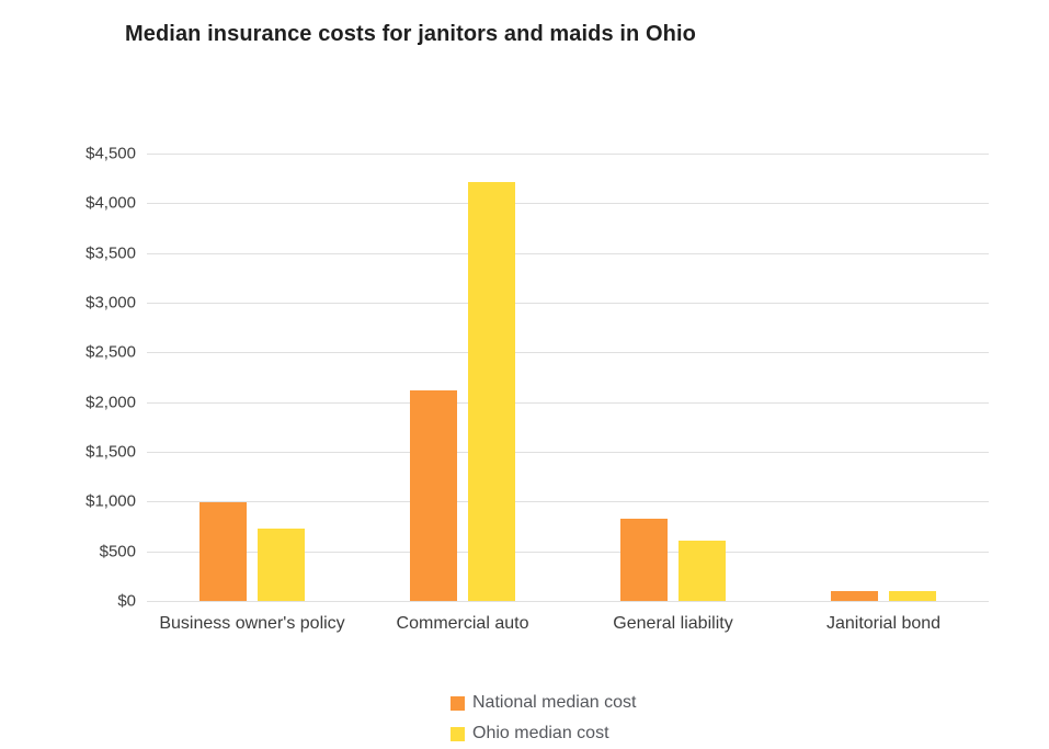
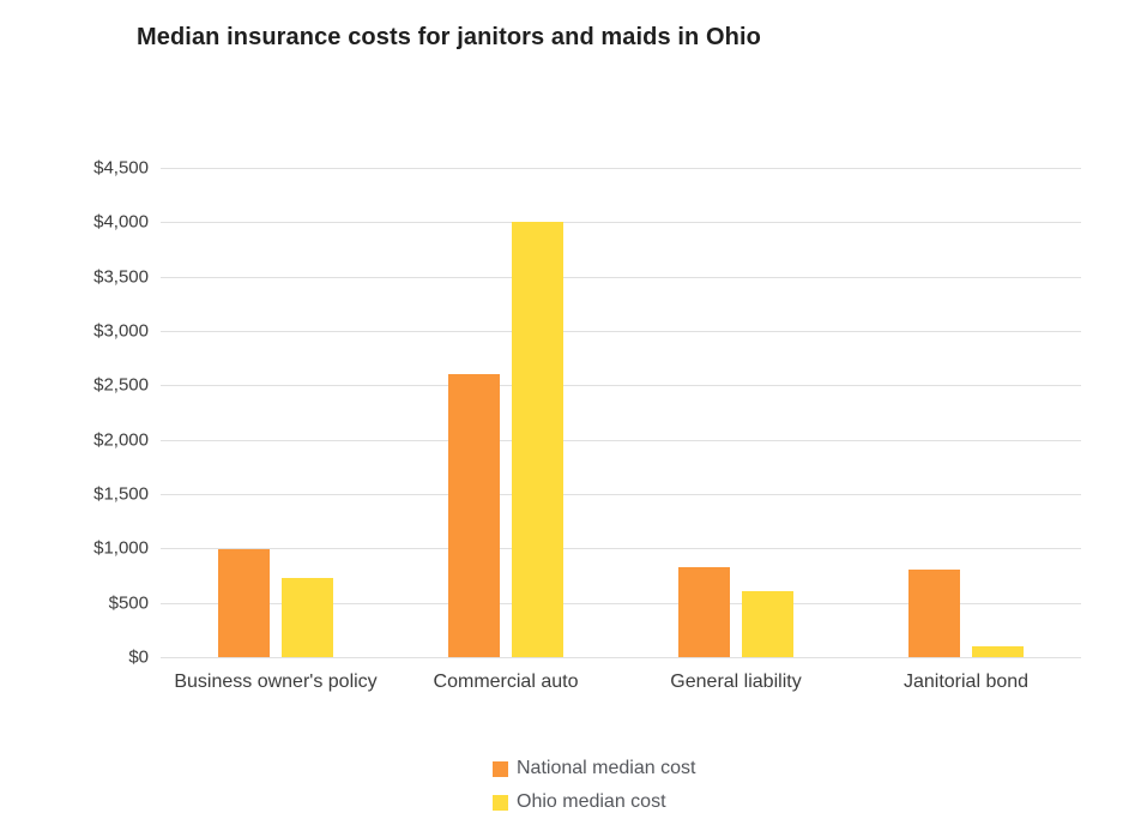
National median cost/Commercial auto: $2100 -> $2600
Ohio median cost/Commercial auto: $4200 -> $4000
National median cost/Janitorial bond: $100 -> $800
